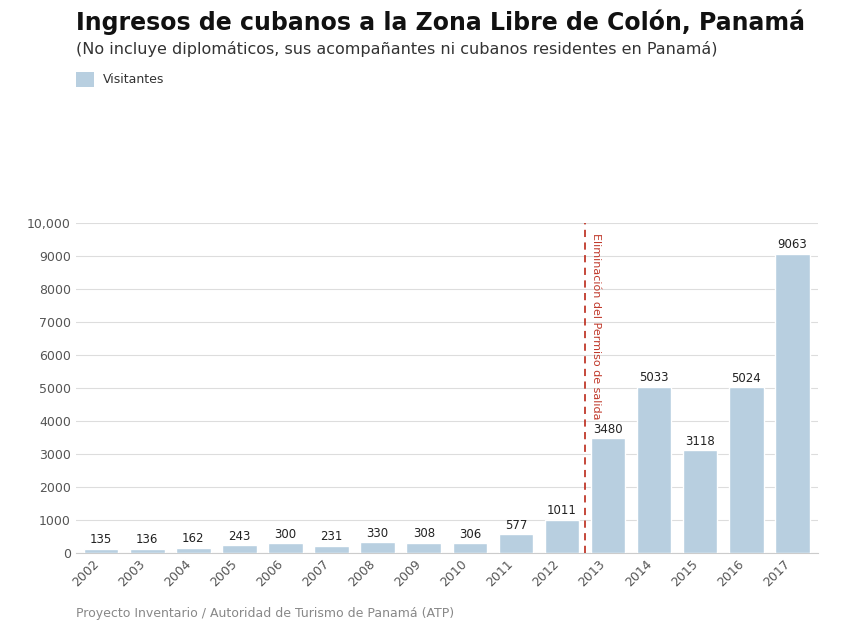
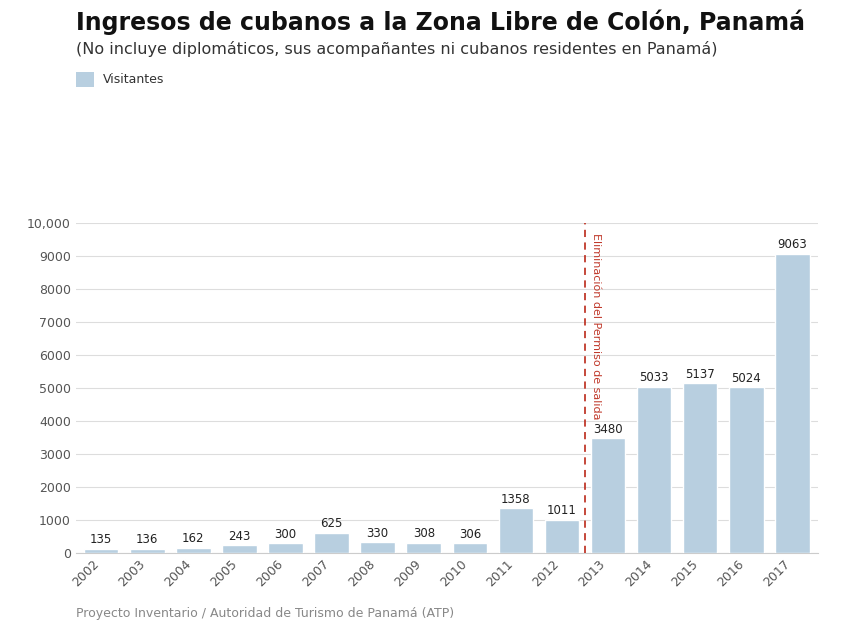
2007: 231 -> 625
2011: 577 -> 1358
2015: 3118 -> 5137
